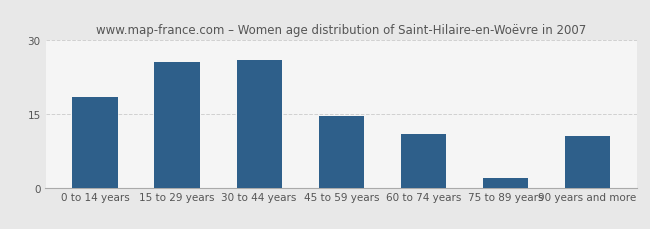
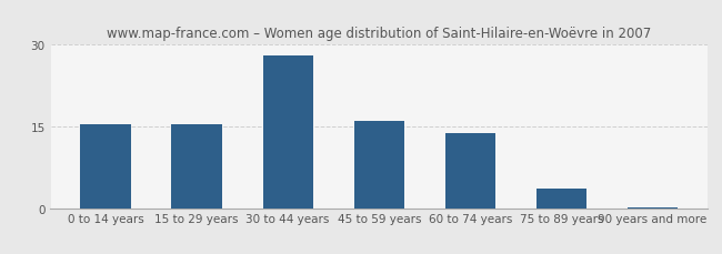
0 to 14 years: 18.5 -> 15.5
15 to 29 years: 25.5 -> 15.5
30 to 44 years: 26.0 -> 28.0
45 to 59 years: 14.5 -> 16.0
60 to 74 years: 11.0 -> 13.8
75 to 89 years: 2.0 -> 3.5
90 years and more: 10.5 -> 0.2
